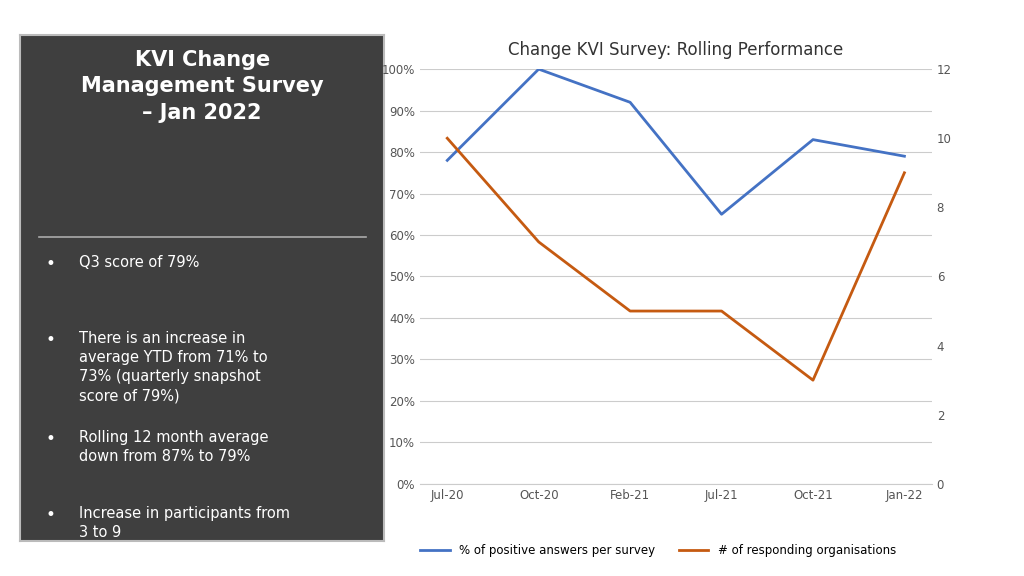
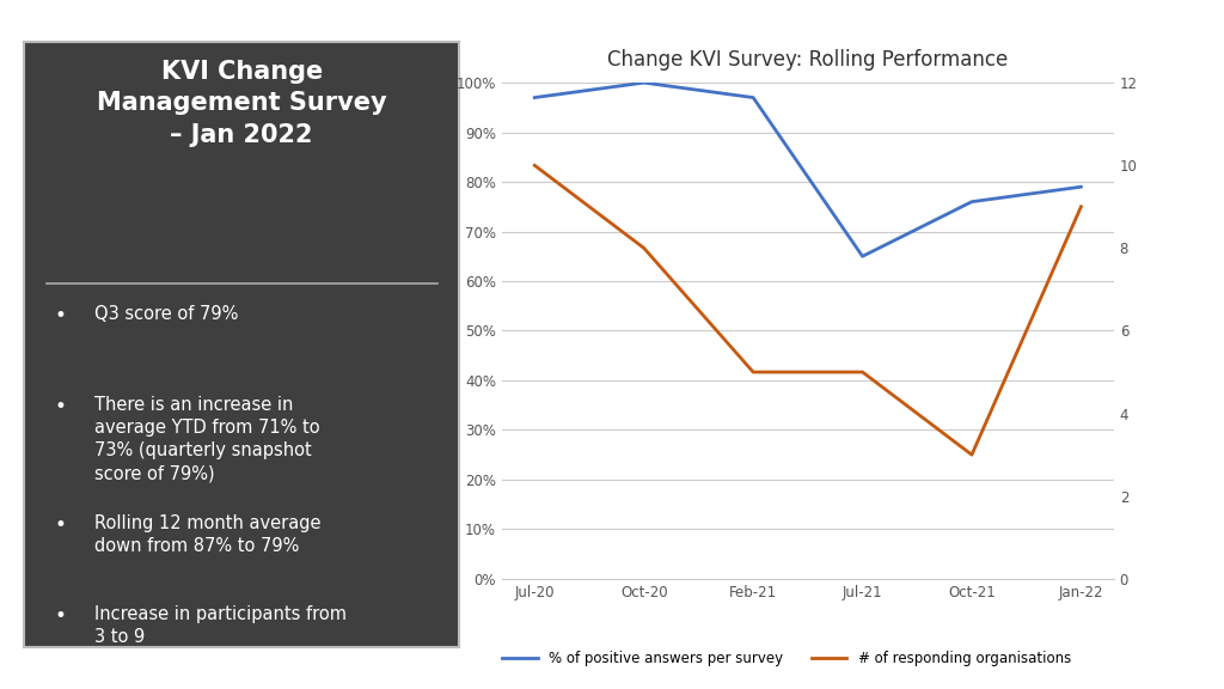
% of positive answers per survey/Jul-20: 78% -> 97%
# of responding organisations/Oct-20: 7 -> 8
% of positive answers per survey/Feb-21: 92% -> 97%
% of positive answers per survey/Oct-21: 83% -> 76%
